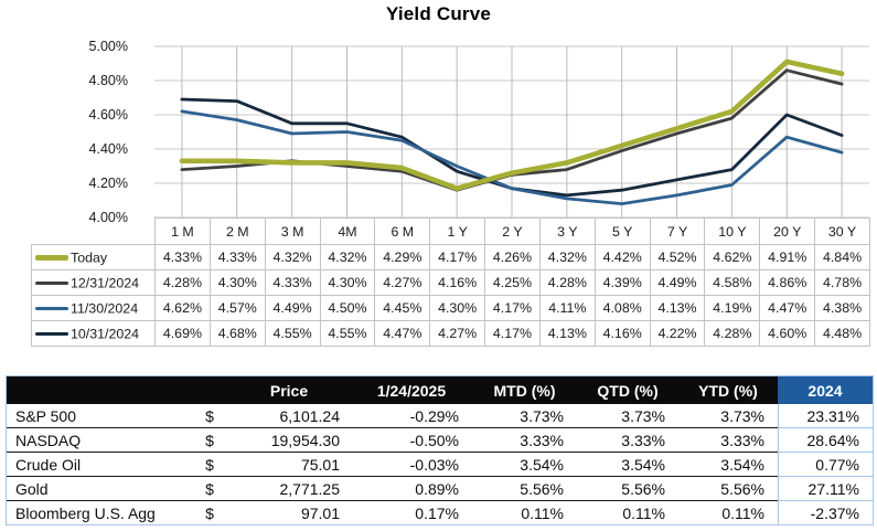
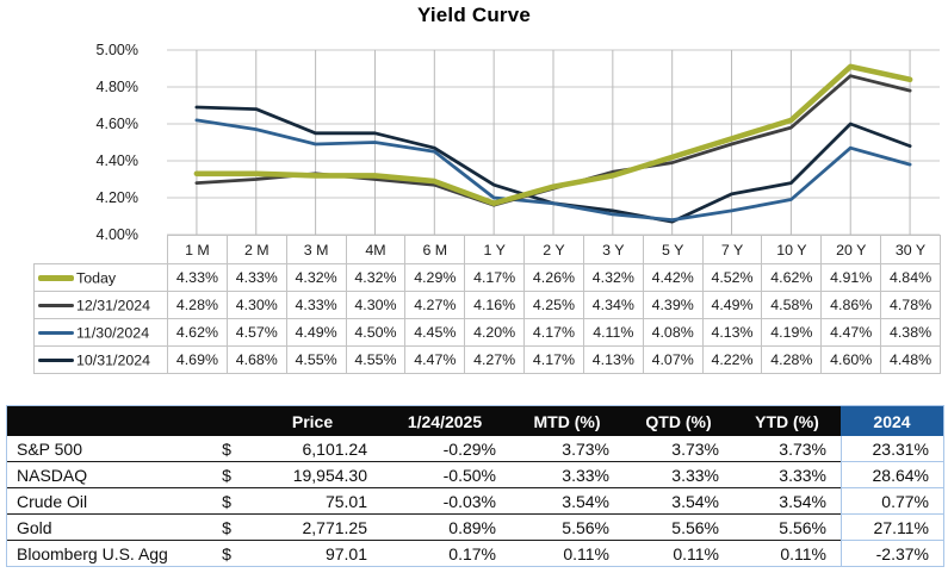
11/30/2024/1 Y: 4.30% -> 4.20%
12/31/2024/3 Y: 4.28% -> 4.34%
10/31/2024/5 Y: 4.16% -> 4.07%
